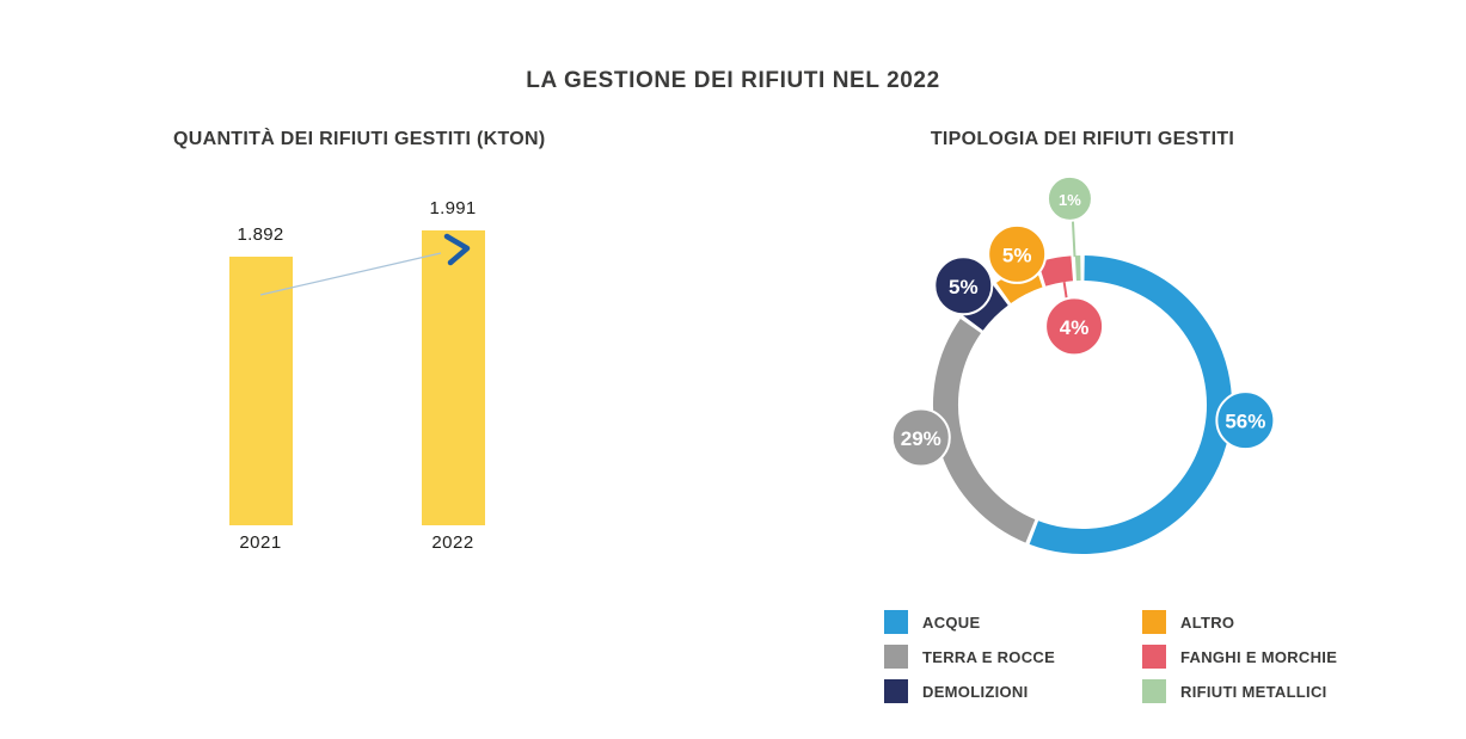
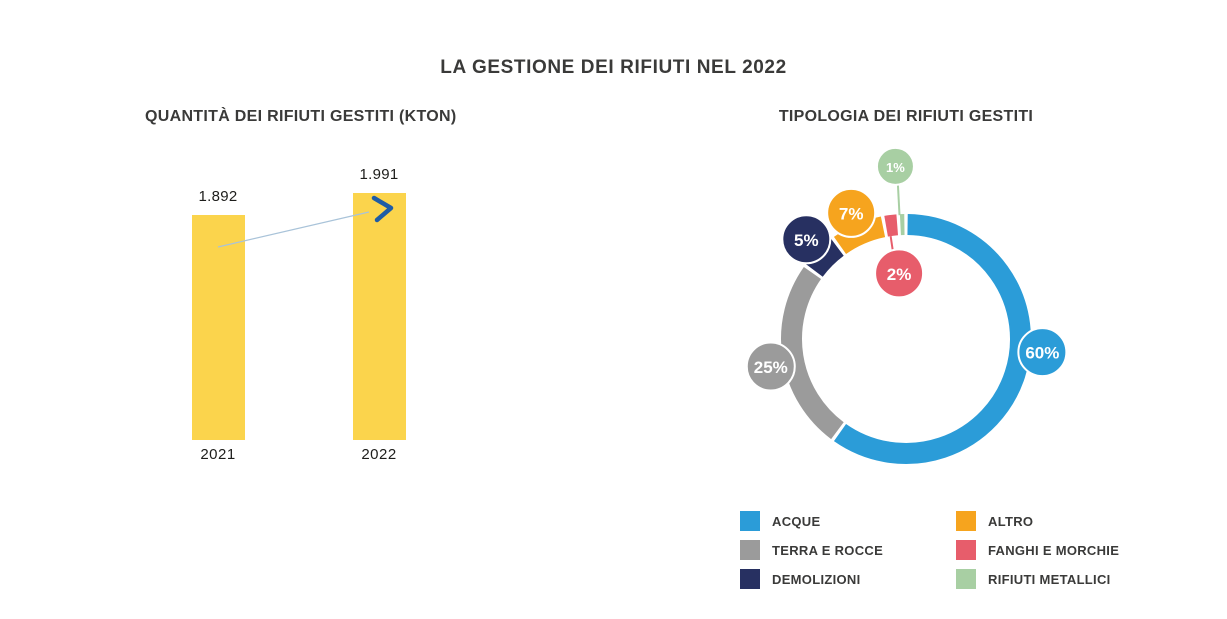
TIPOLOGIA DEI RIFIUTI GESTITI/ACQUE: 56% -> 60%
TIPOLOGIA DEI RIFIUTI GESTITI/TERRA E ROCCE: 29% -> 25%
TIPOLOGIA DEI RIFIUTI GESTITI/ALTRO: 5% -> 7%
TIPOLOGIA DEI RIFIUTI GESTITI/FANGHI E MORCHIE: 4% -> 2%
